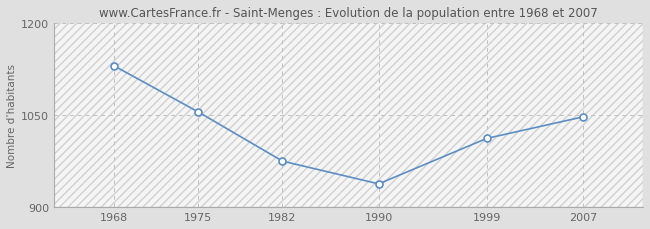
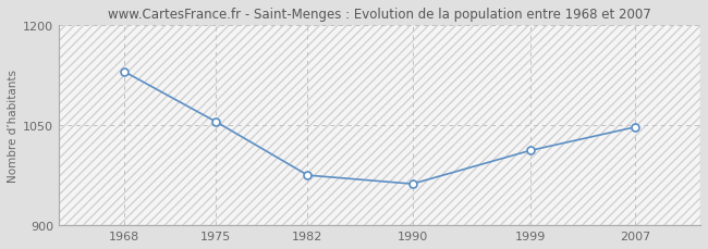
1990: 938 -> 962
